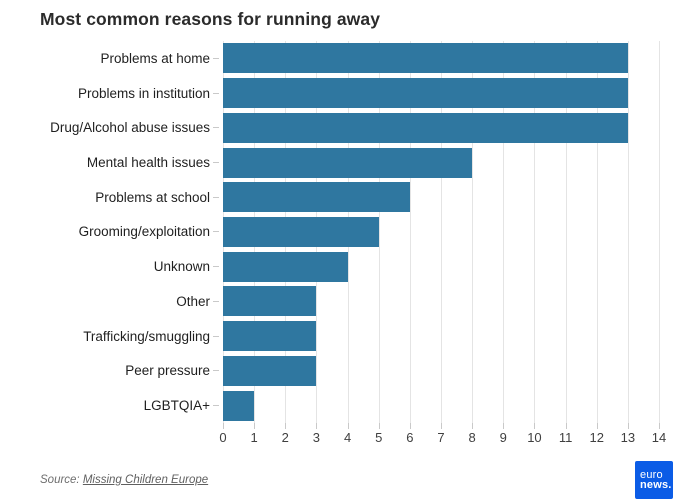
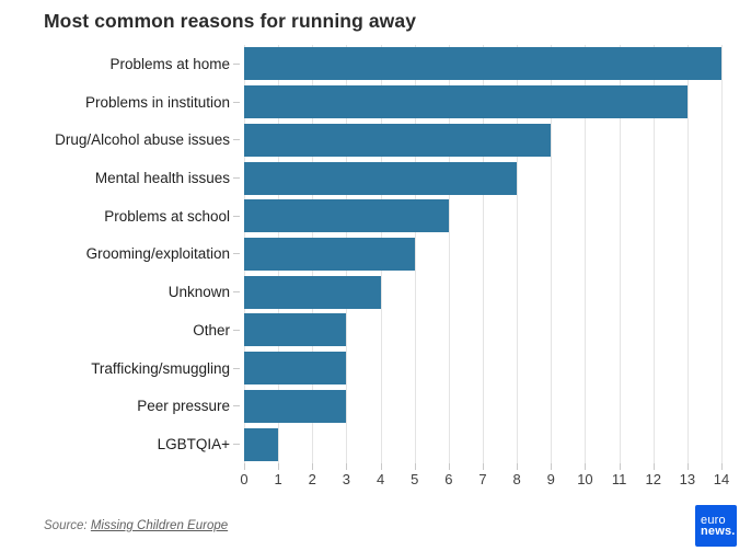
Problems at home: 13 -> 14
Drug/Alcohol abuse issues: 13 -> 9
